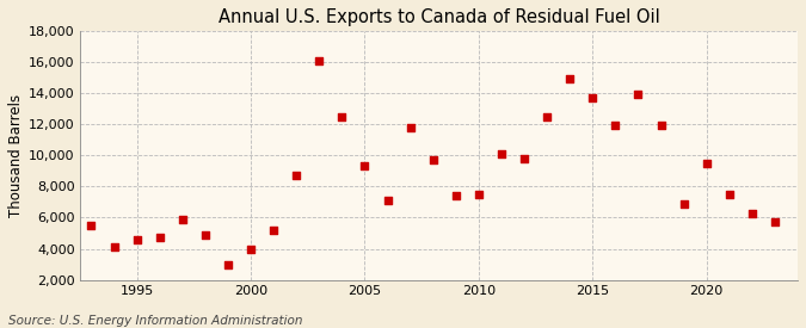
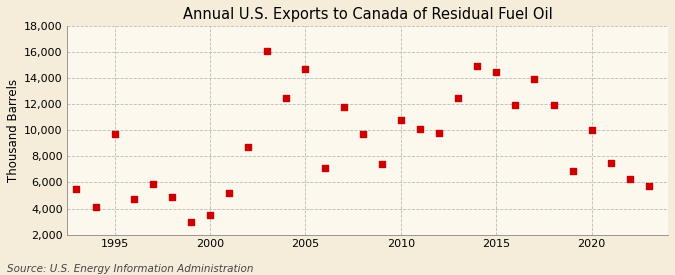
1995: 4,600 -> 9,700
2000: 4,000 -> 3,500
2005: 9,300 -> 14,700
2010: 7,500 -> 10,800
2015: 13,700 -> 14,500
2020: 9,500 -> 10,000
